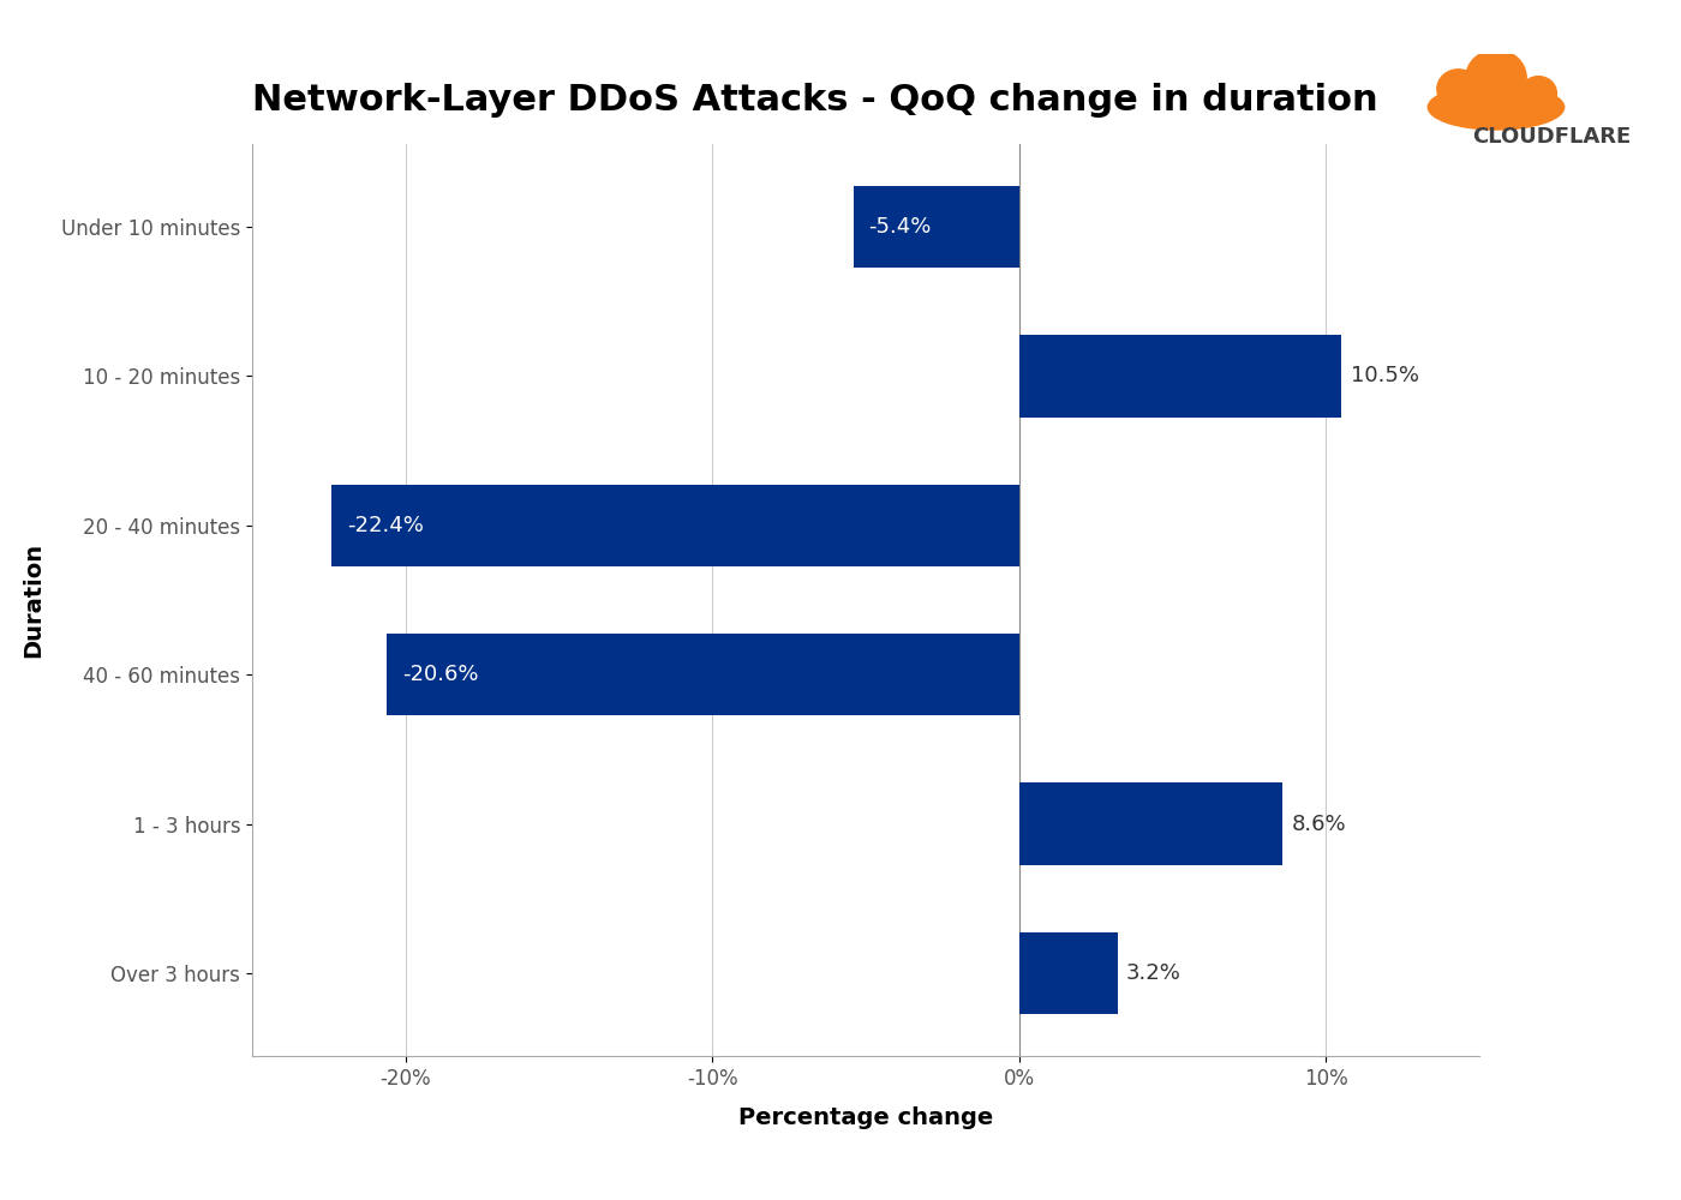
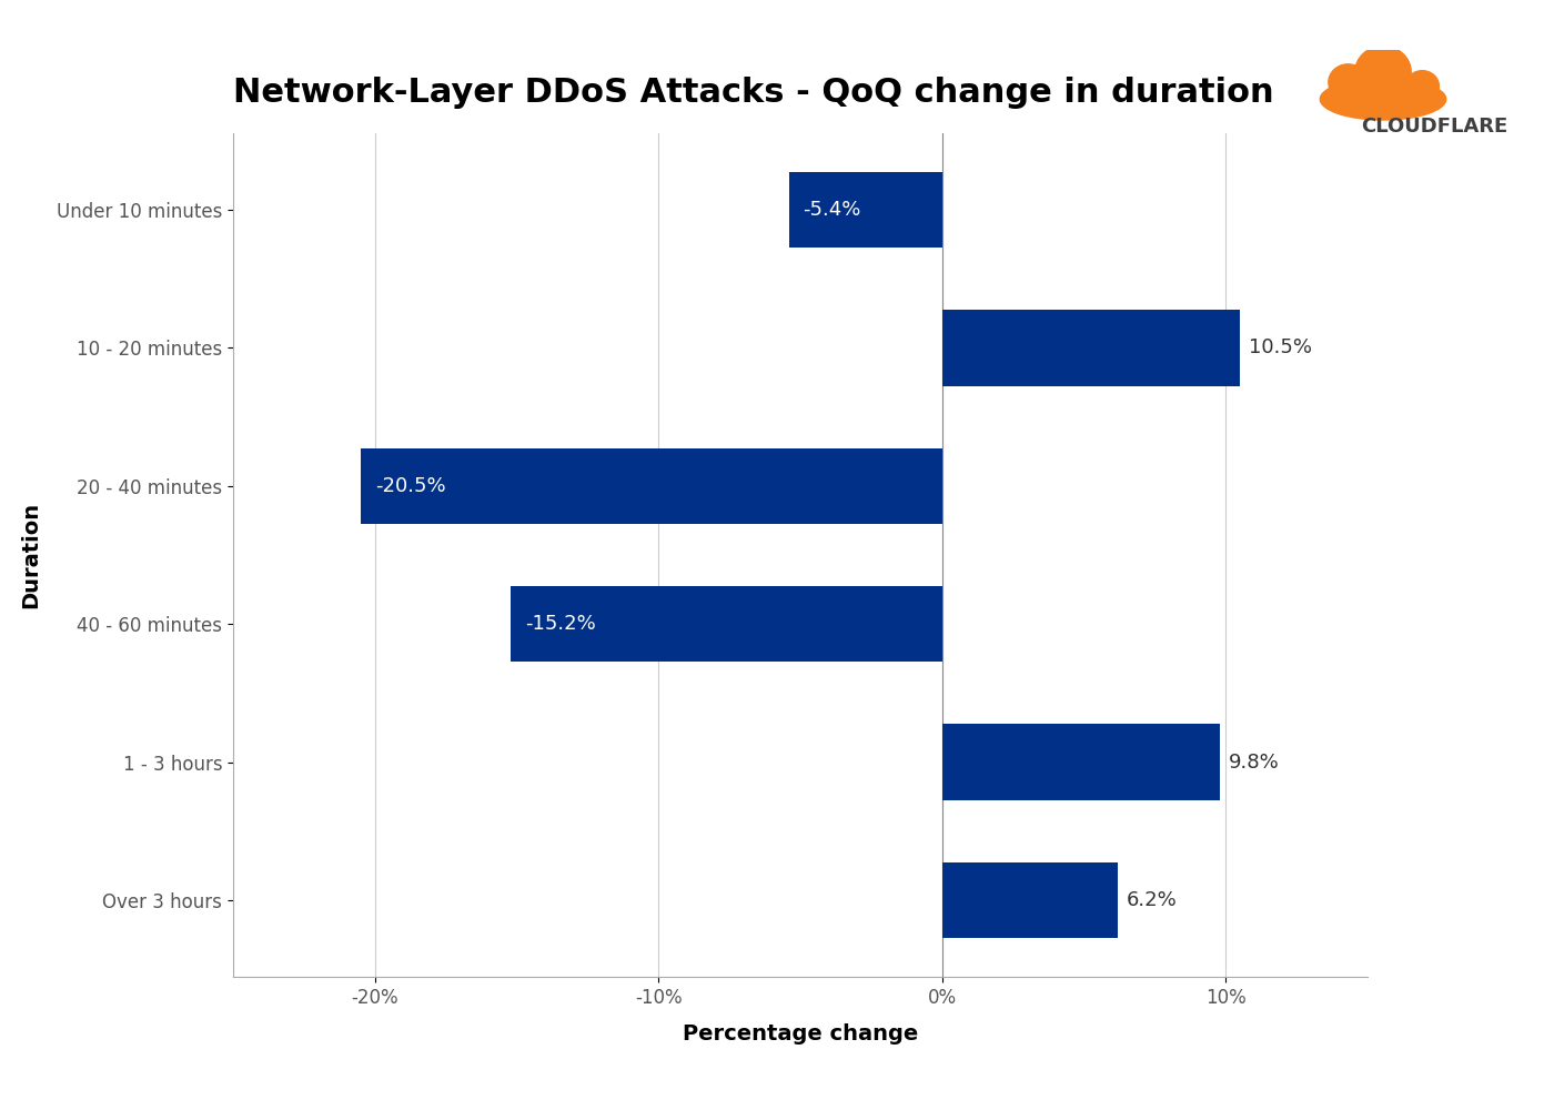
20 - 40 minutes: -22.4% -> -20.5%
40 - 60 minutes: -20.6% -> -15.2%
1 - 3 hours: 8.6% -> 9.8%
Over 3 hours: 3.2% -> 6.2%
